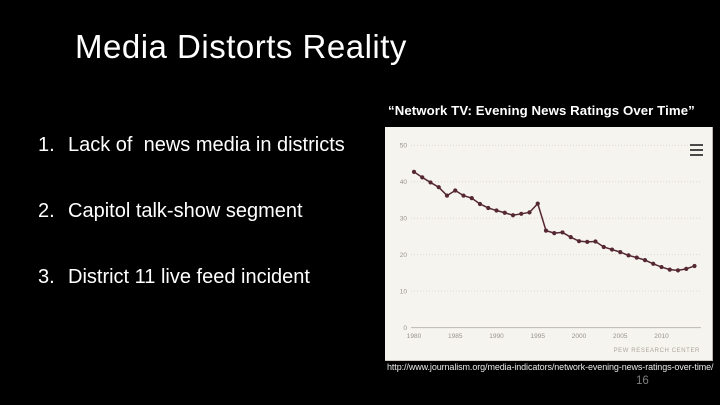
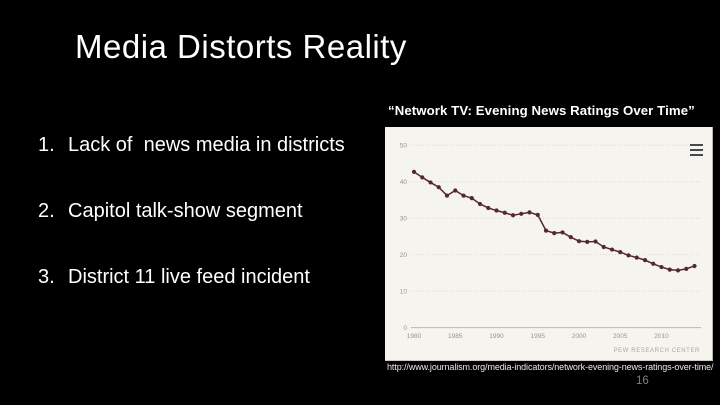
1995: 34 -> 31
